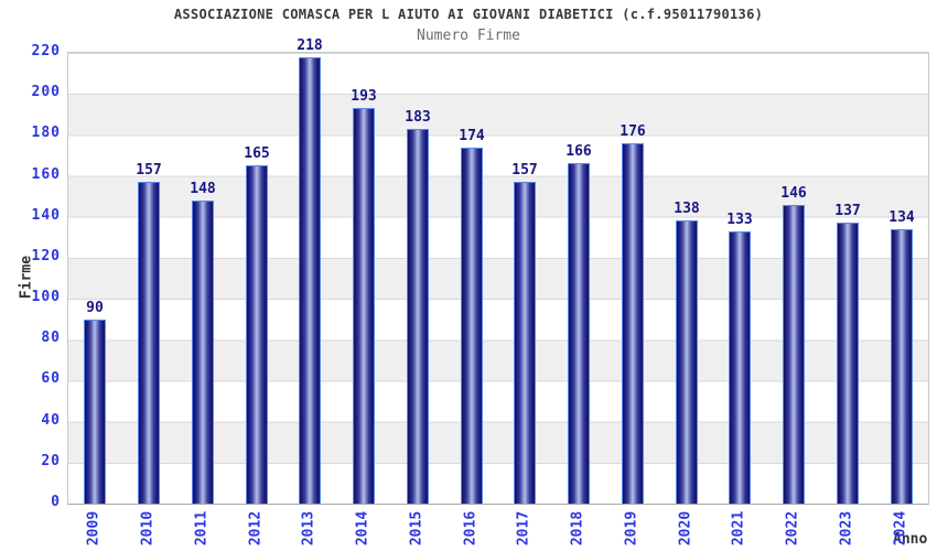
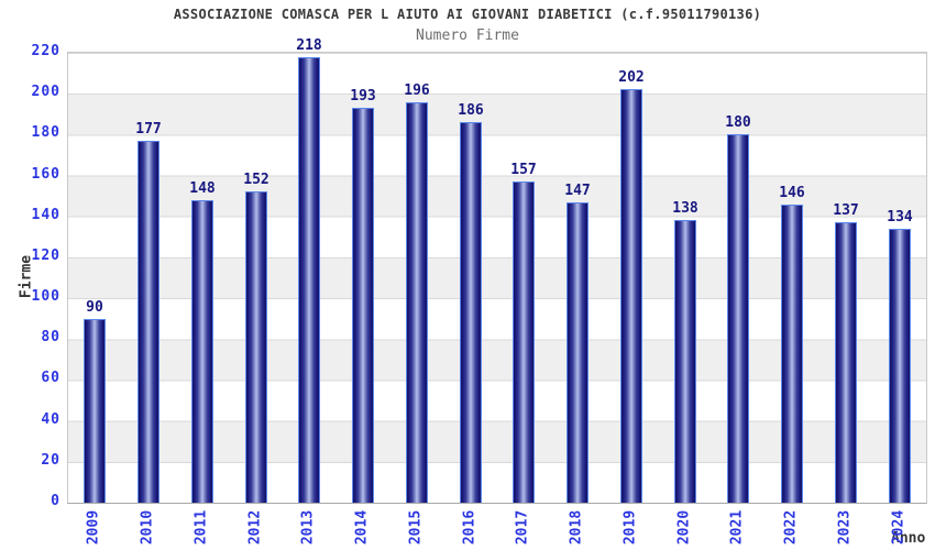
2010: 157 -> 177
2012: 165 -> 152
2015: 183 -> 196
2016: 174 -> 186
2018: 166 -> 147
2019: 176 -> 202
2021: 133 -> 180
